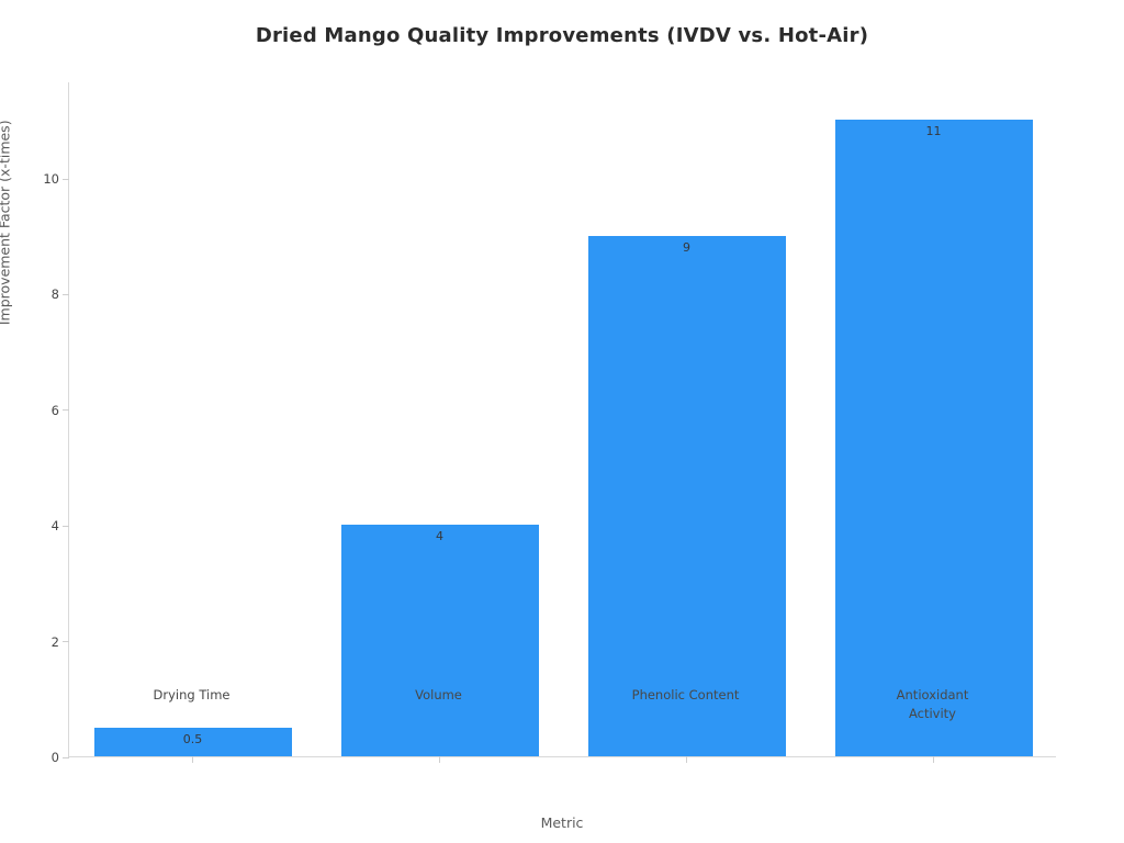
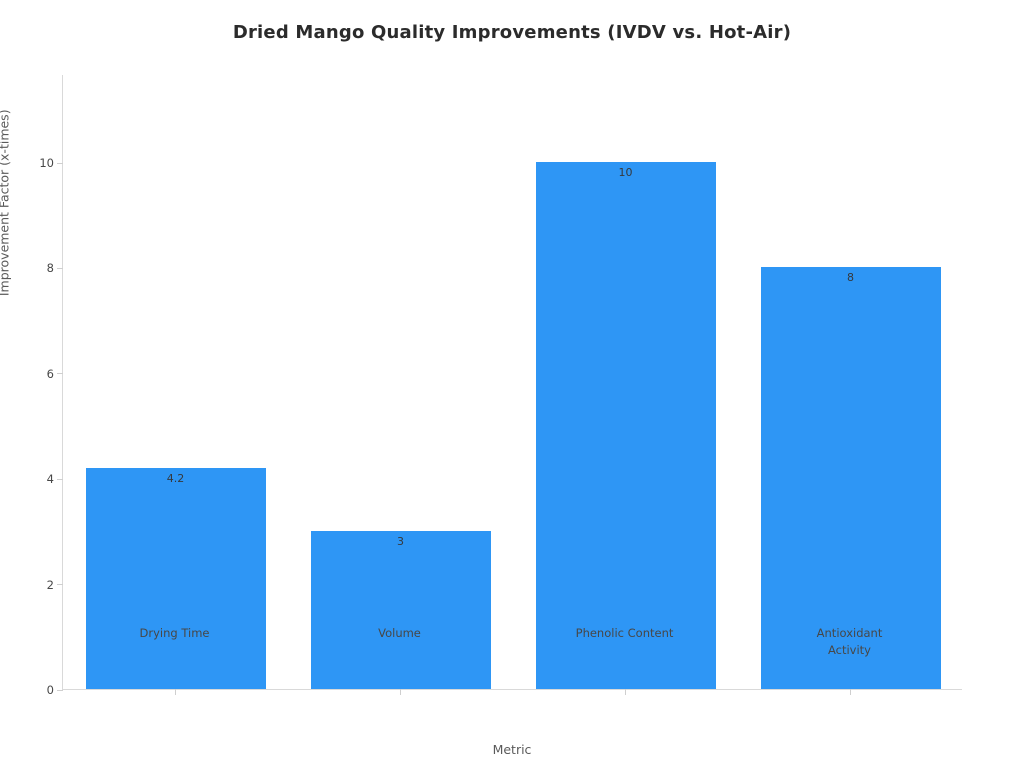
Drying Time: 0.5 -> 4.2
Volume: 4 -> 3
Phenolic Content: 9 -> 10
Antioxidant Activity: 11 -> 8
